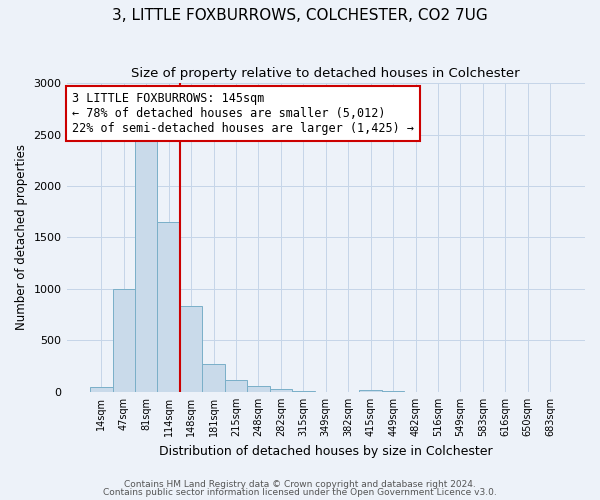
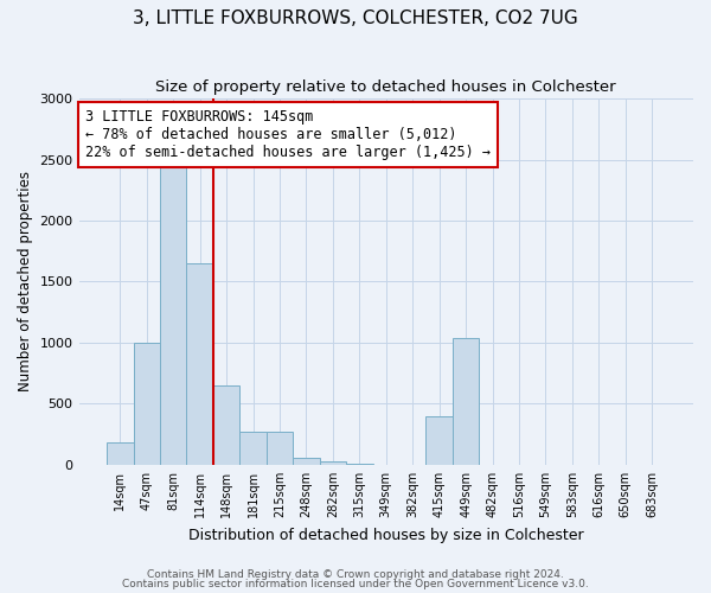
14sqm: 50 -> 180
148sqm: 830 -> 650
215sqm: 120 -> 270
415sqm: 20 -> 400
449sqm: 10 -> 1040
